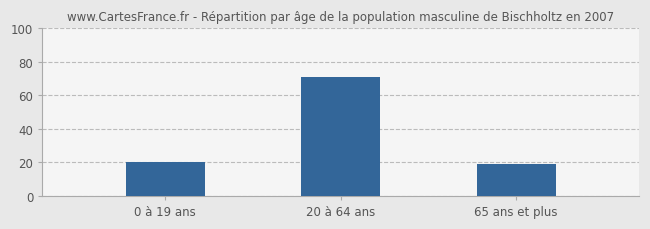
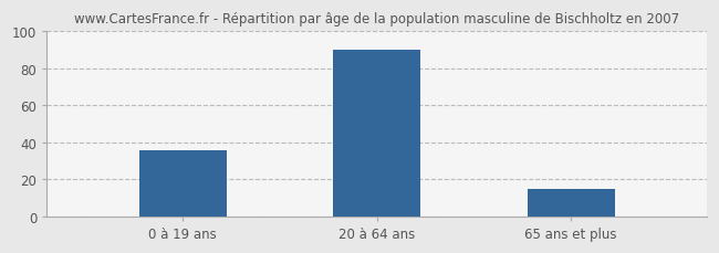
0 à 19 ans: 20 -> 36
20 à 64 ans: 71 -> 90
65 ans et plus: 19 -> 15
